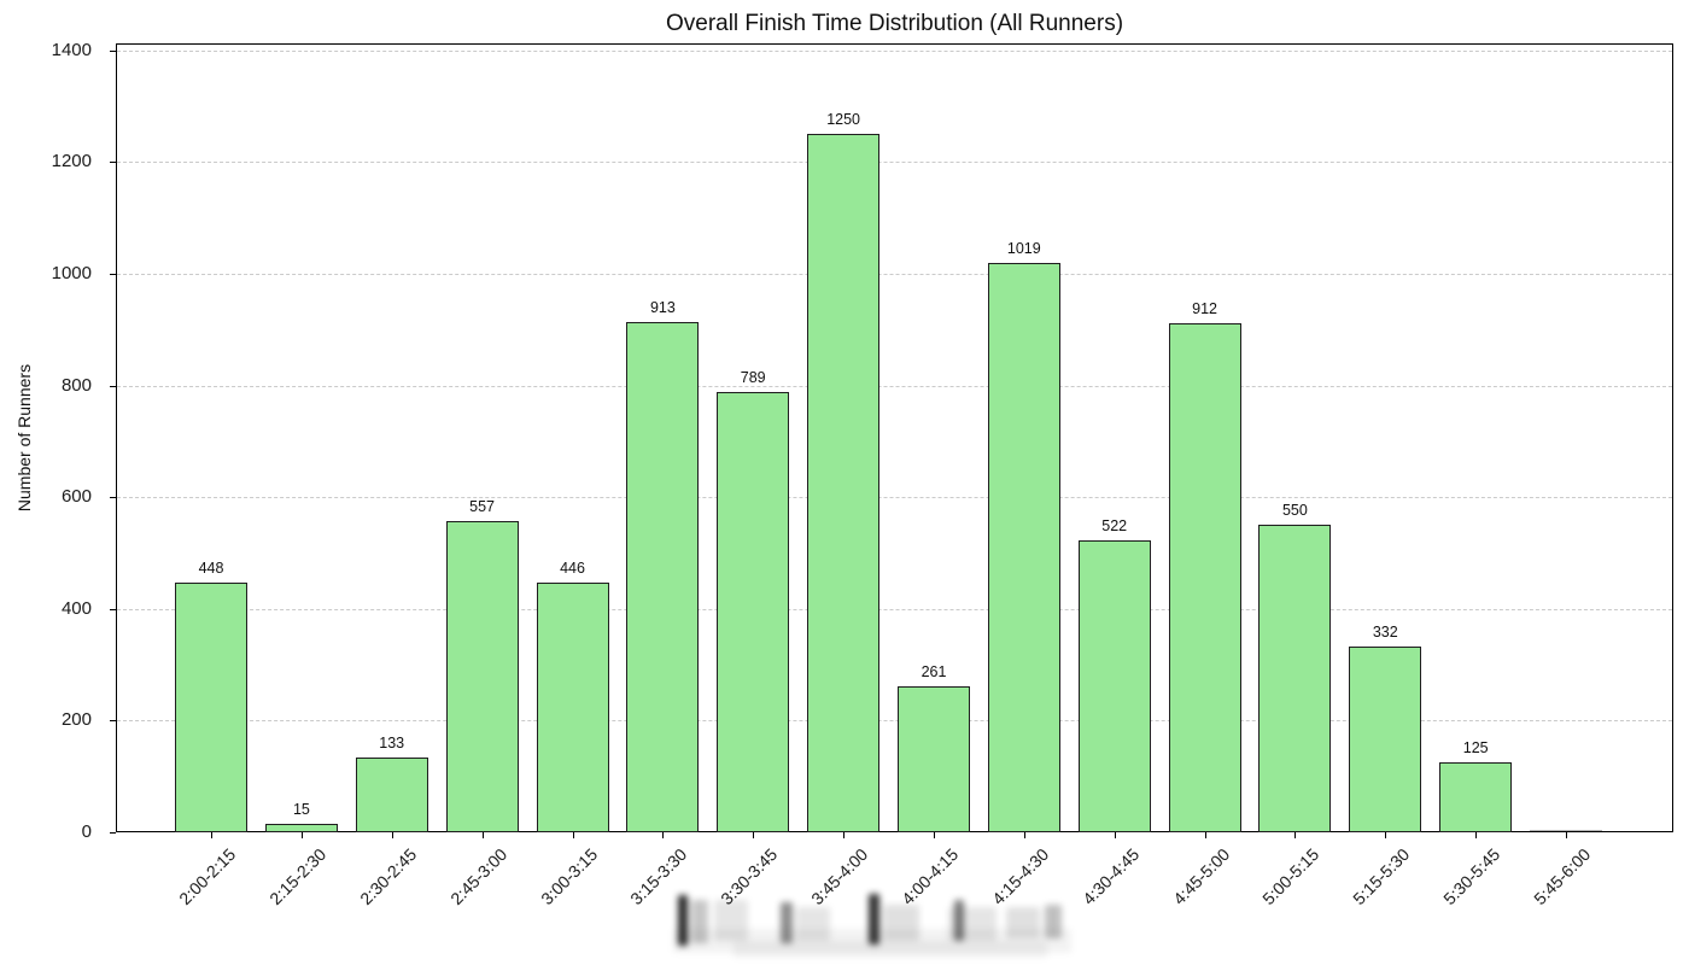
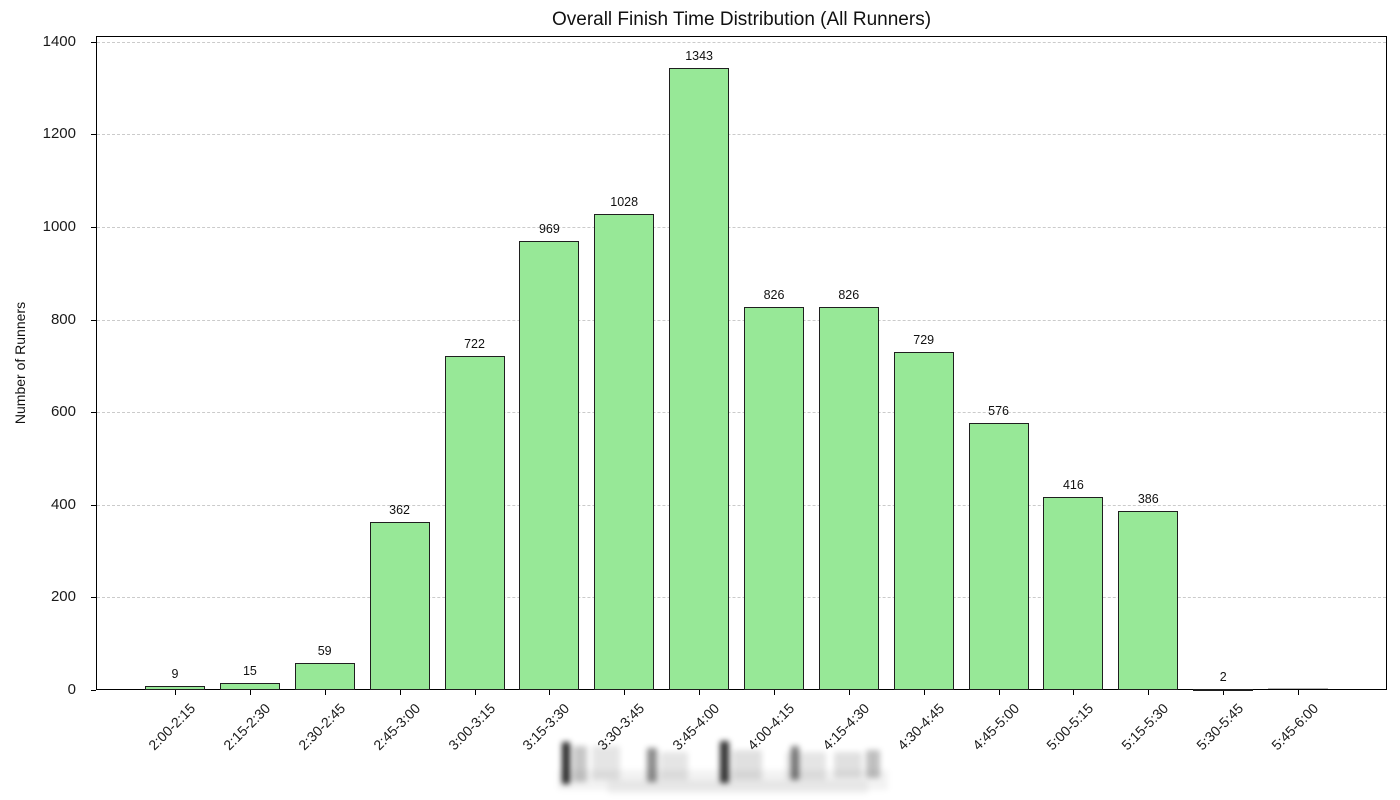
2:00-2:15: 448 -> 9
2:30-2:45: 133 -> 59
2:45-3:00: 557 -> 362
3:00-3:15: 446 -> 722
3:15-3:30: 913 -> 969
3:30-3:45: 789 -> 1028
3:45-4:00: 1250 -> 1343
4:00-4:15: 261 -> 826
4:15-4:30: 1019 -> 826
4:30-4:45: 522 -> 729
4:45-5:00: 912 -> 576
5:00-5:15: 550 -> 416
5:15-5:30: 332 -> 386
5:30-5:45: 125 -> 2
